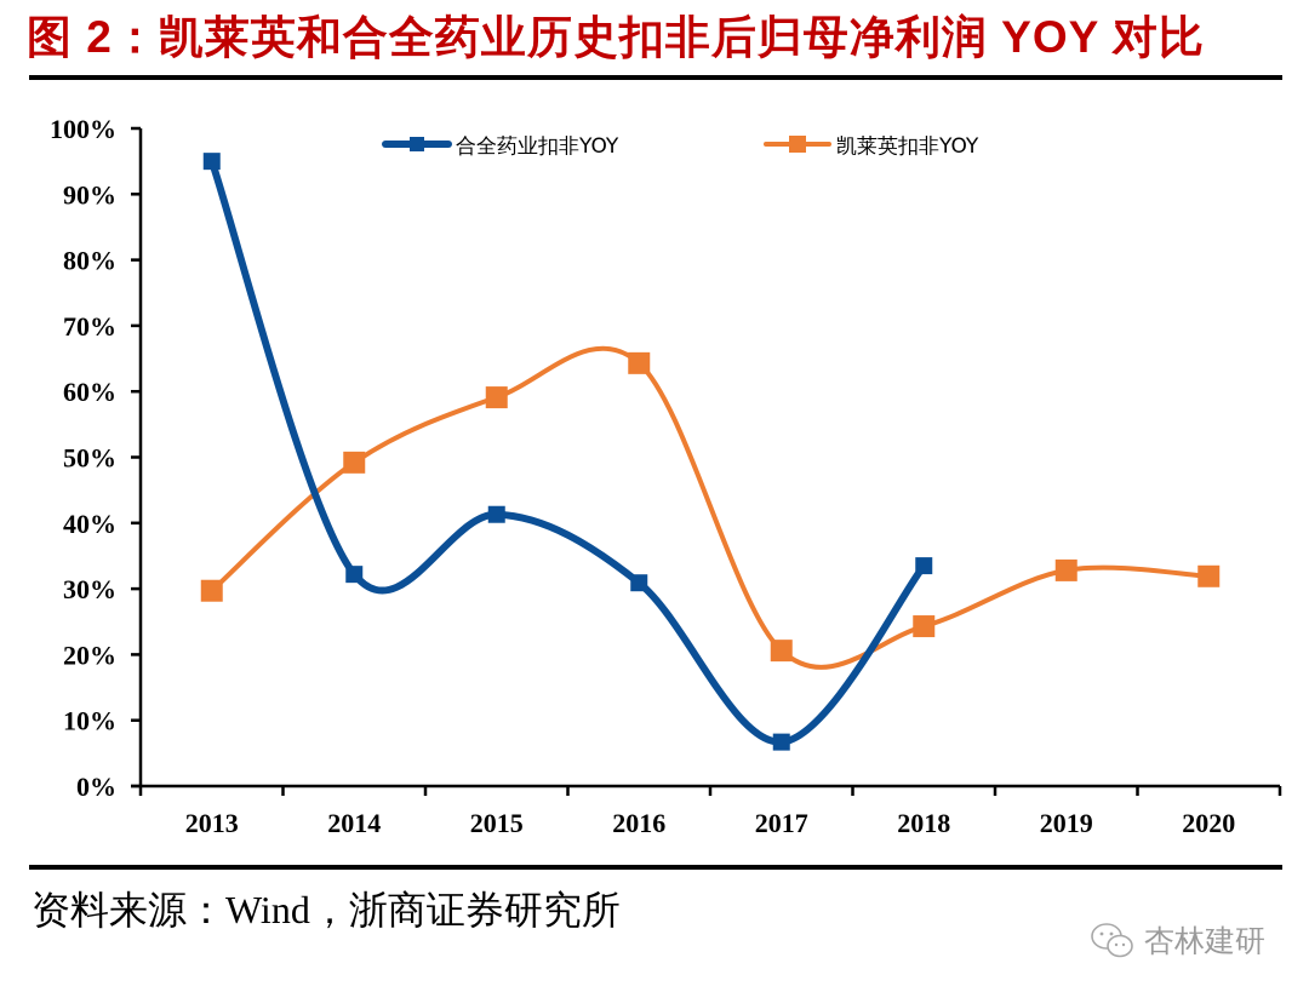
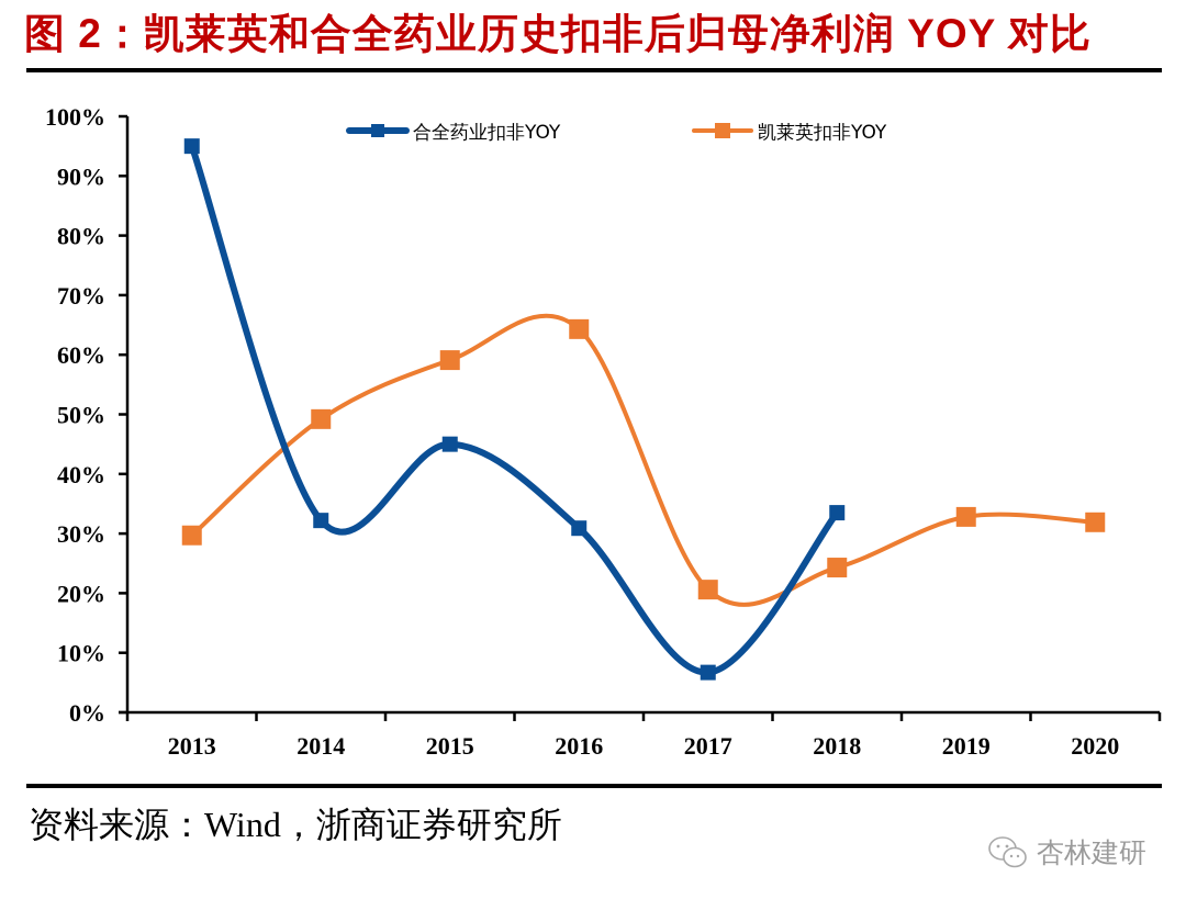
合全药业扣非YOY/2015: 41% -> 45%
